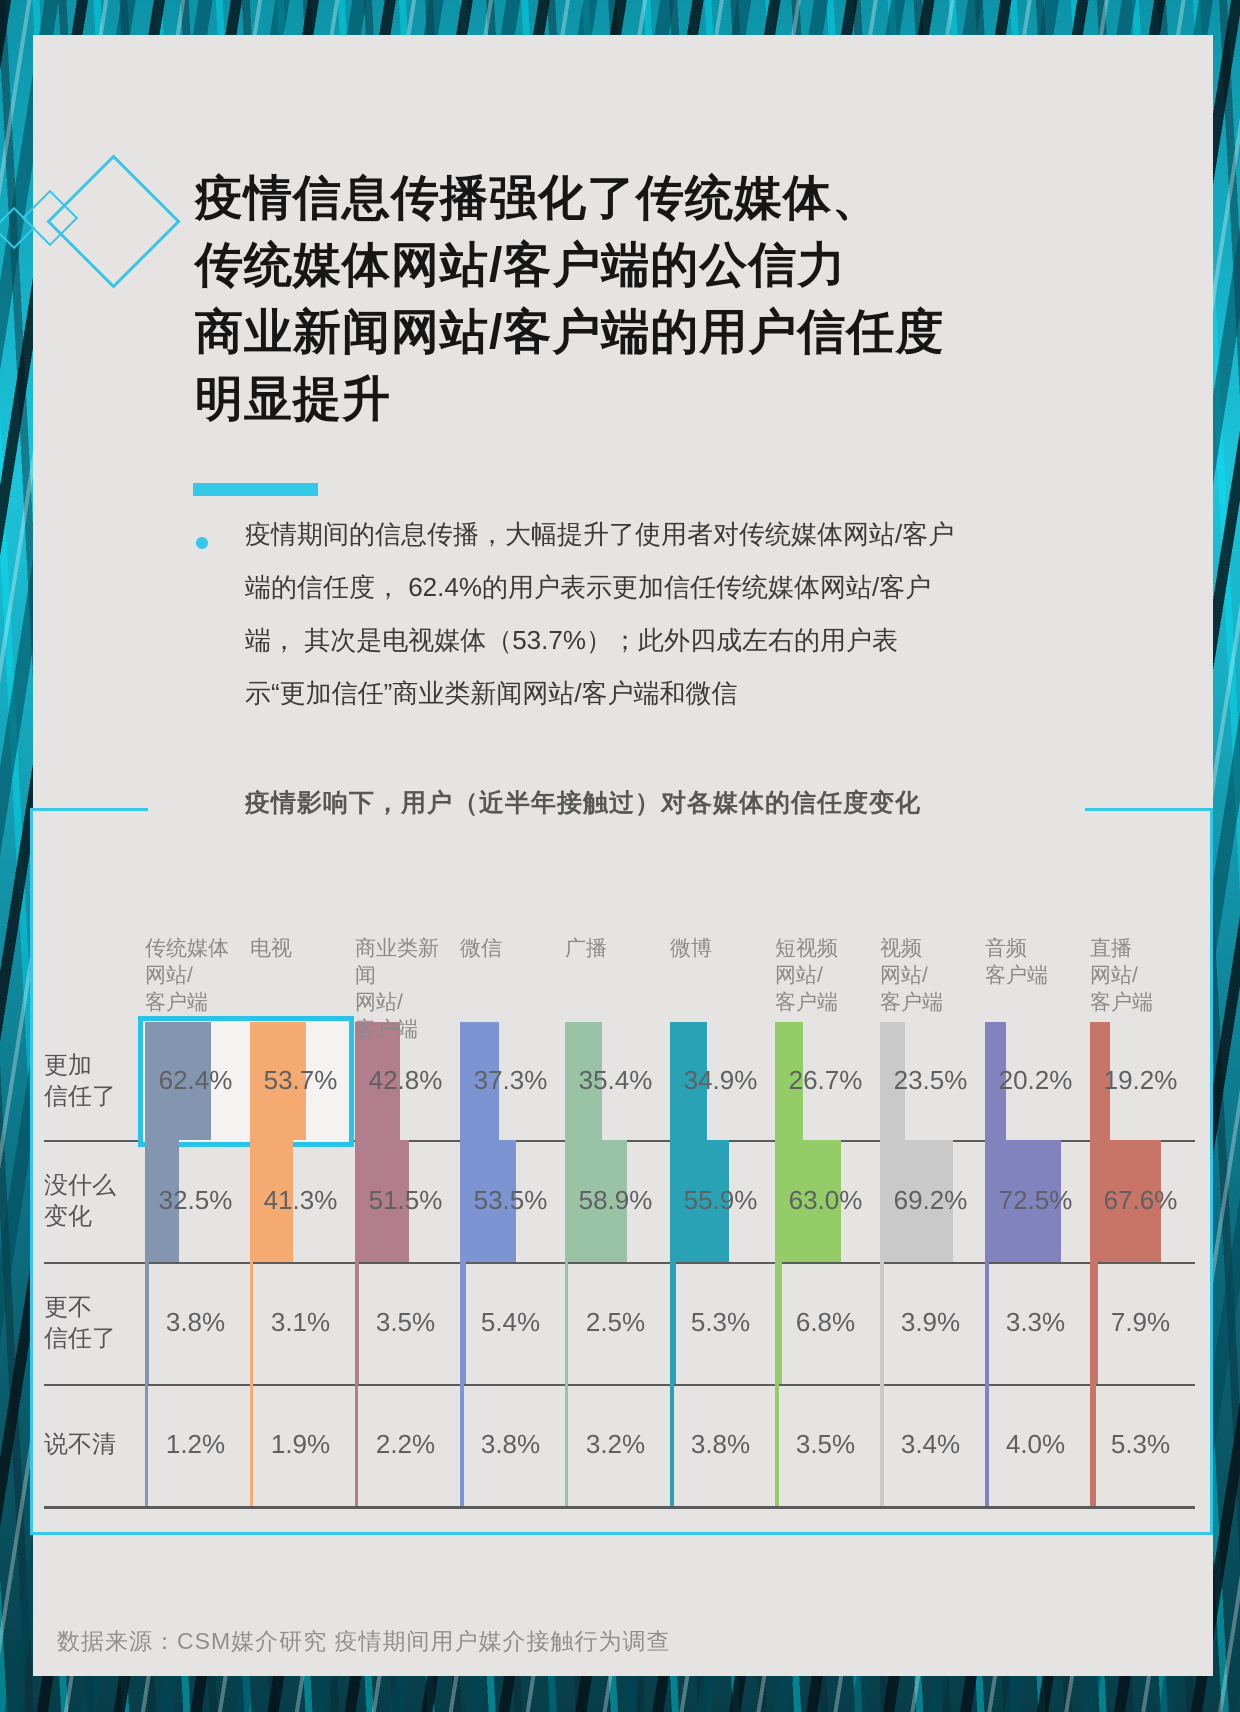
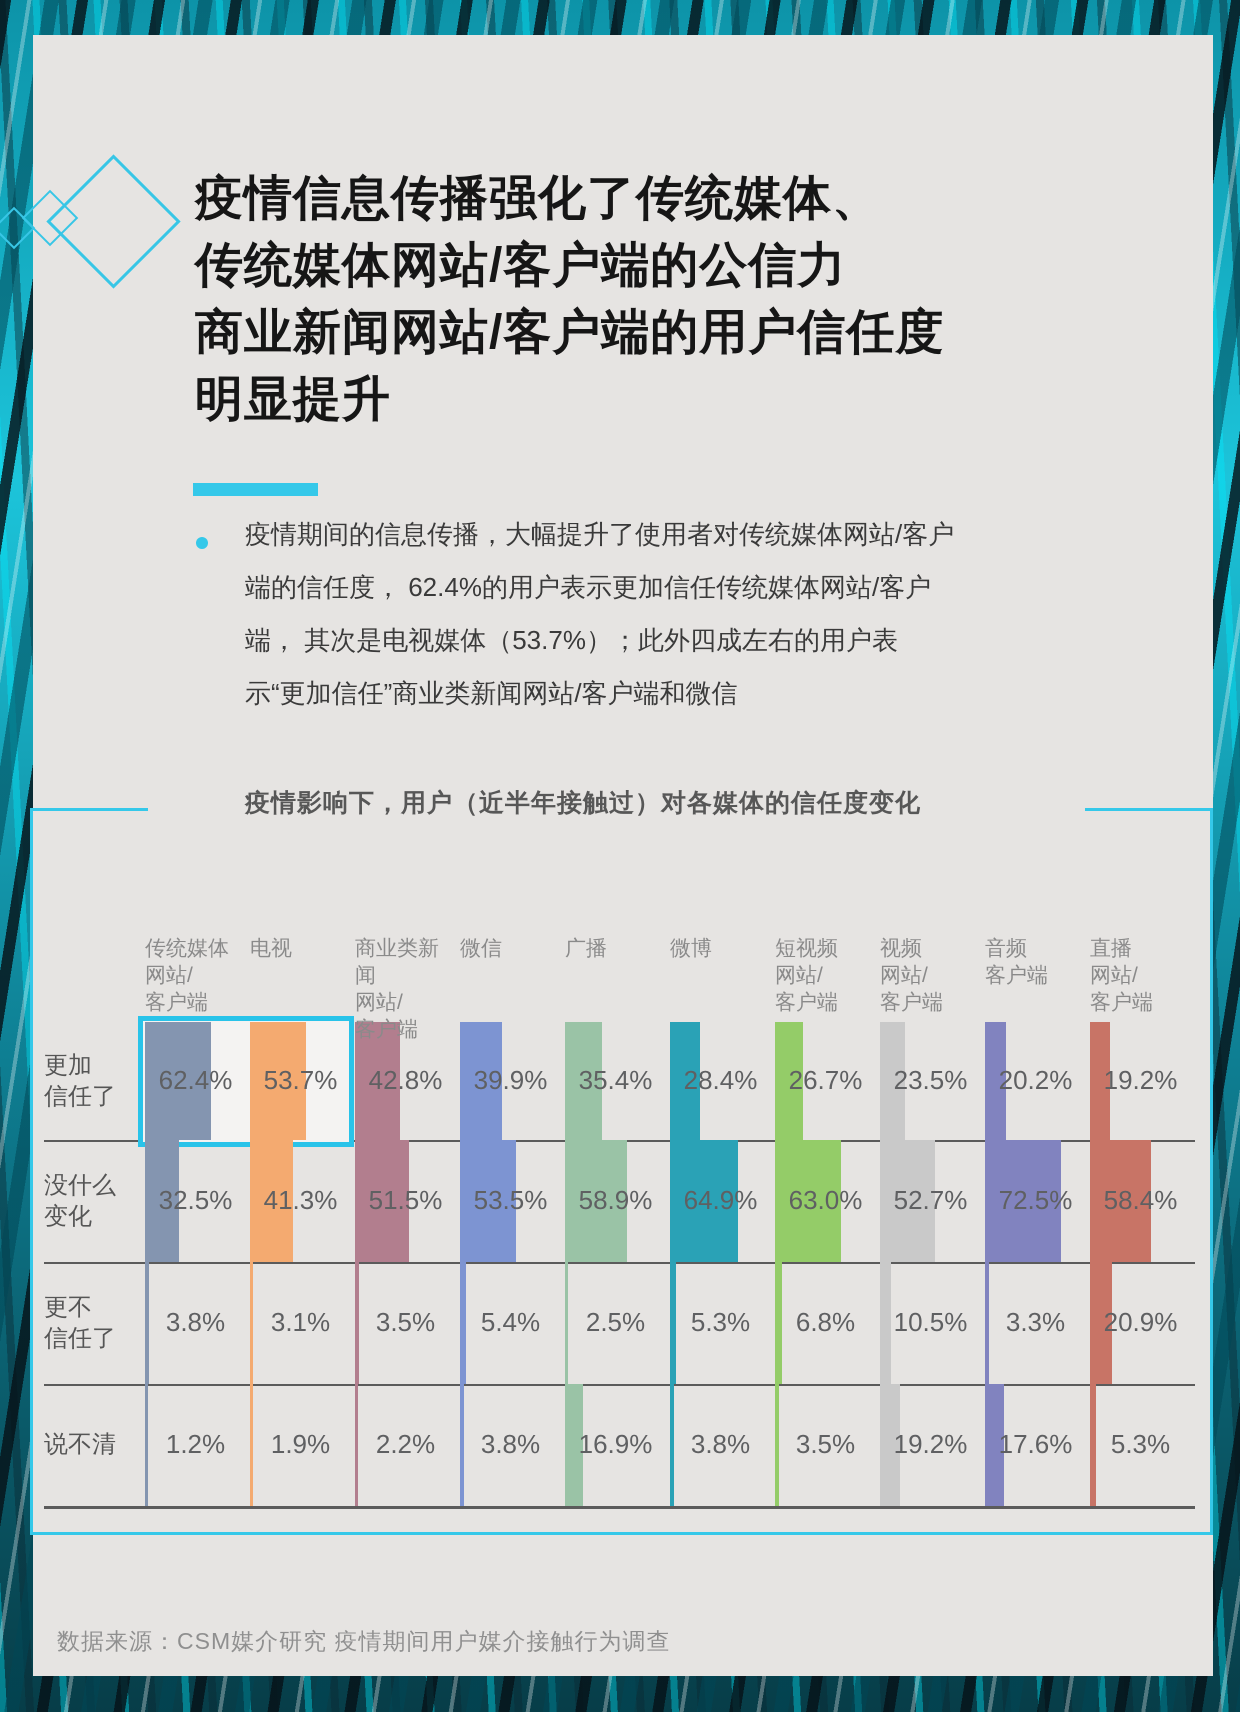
更加信任了/微信: 37.3% -> 39.9%
说不清/广播: 3.2% -> 16.9%
更加信任了/微博: 34.9% -> 28.4%
没什么变化/微博: 55.9% -> 64.9%
没什么变化/视频网站/客户端: 69.2% -> 52.7%
更不信任了/视频网站/客户端: 3.9% -> 10.5%
说不清/视频网站/客户端: 3.4% -> 19.2%
说不清/音频客户端: 4.0% -> 17.6%
没什么变化/直播网站/客户端: 67.6% -> 58.4%
更不信任了/直播网站/客户端: 7.9% -> 20.9%
